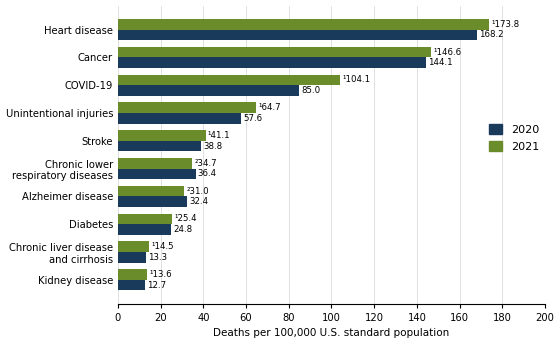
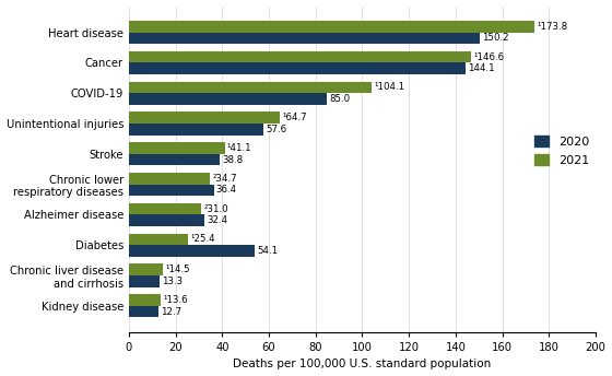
2020/Heart disease: 168.2 -> 150.2
2020/Diabetes: 24.8 -> 54.1
